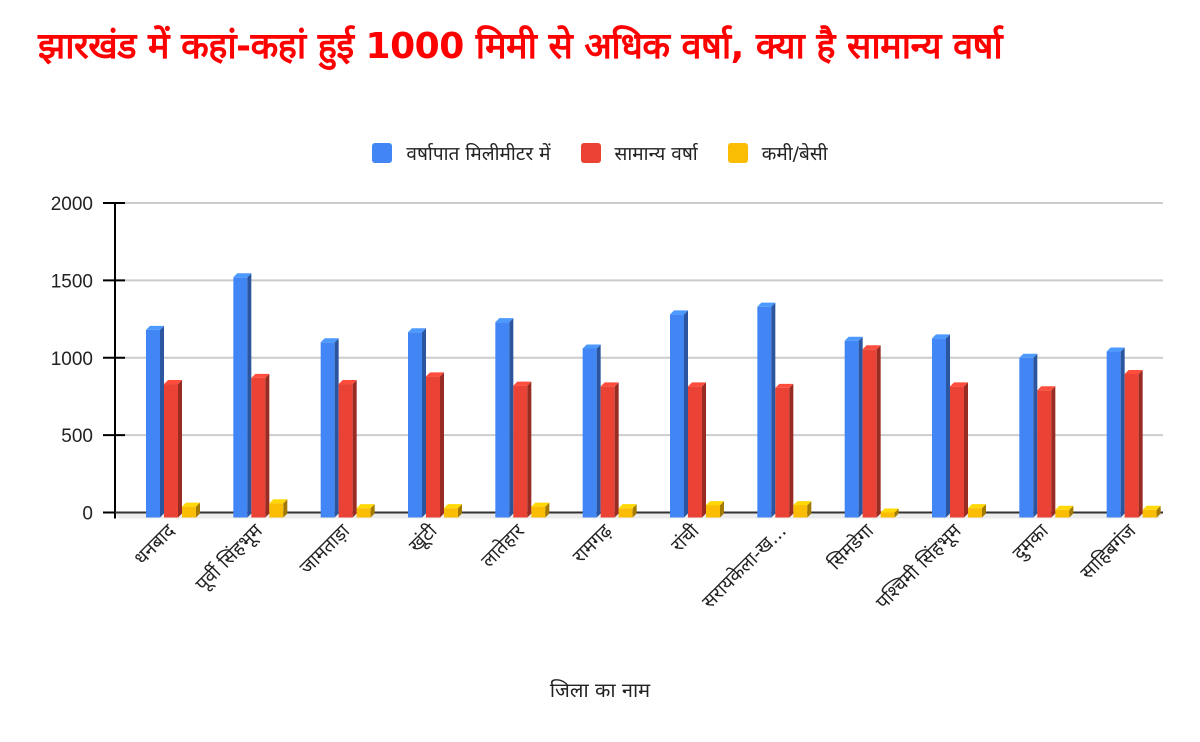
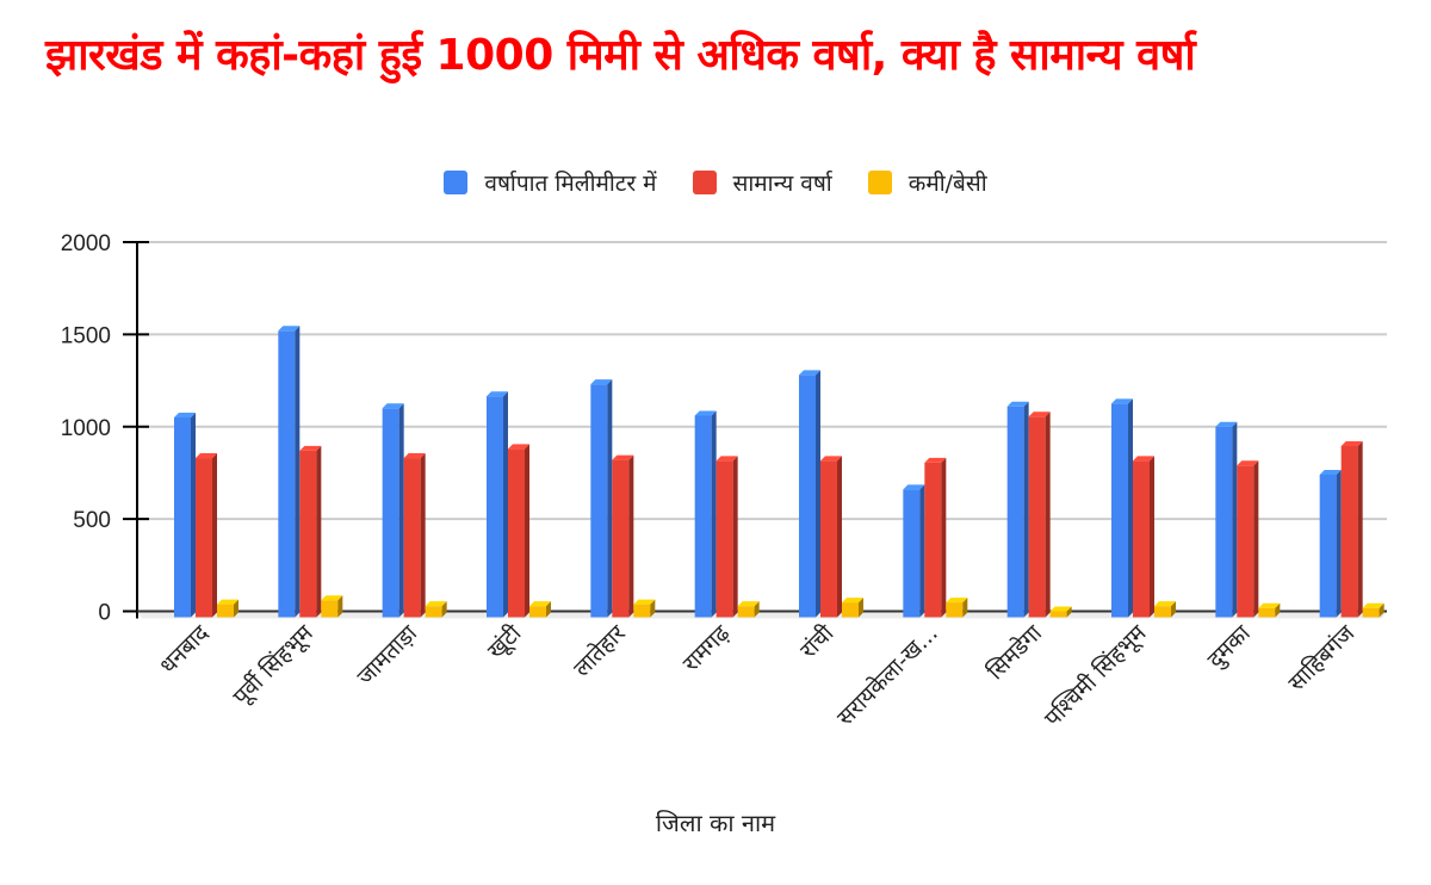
वर्षापात मिलीमीटर में/धनबाद: 1180 -> 1050
वर्षापात मिलीमीटर में/सरायकेला-ख...: 1330 -> 660
वर्षापात मिलीमीटर में/साहिबगंज: 1040 -> 740
